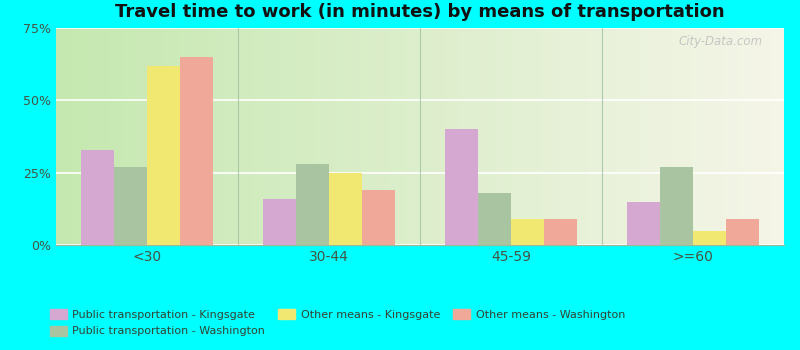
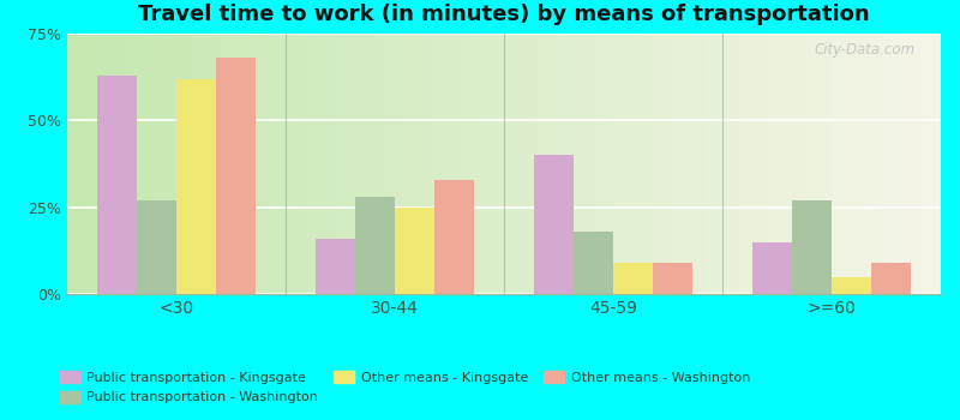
Public transportation - Kingsgate/<30: 33% -> 63%
Other means - Washington/<30: 65% -> 68%
Other means - Washington/30-44: 19% -> 33%
